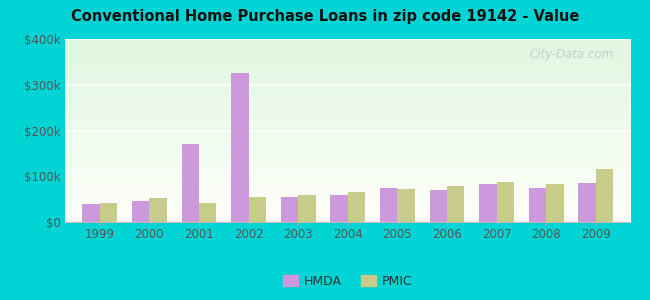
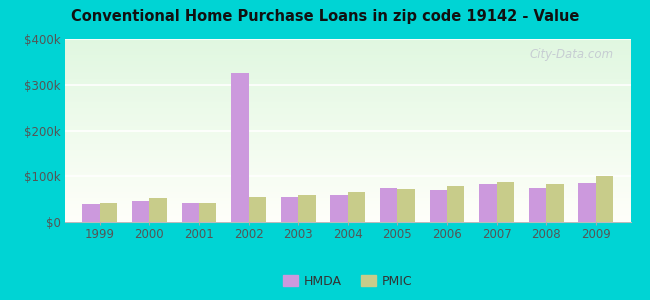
HMDA/2001: $170k -> $42k
PMIC/2009: $115k -> $100k
